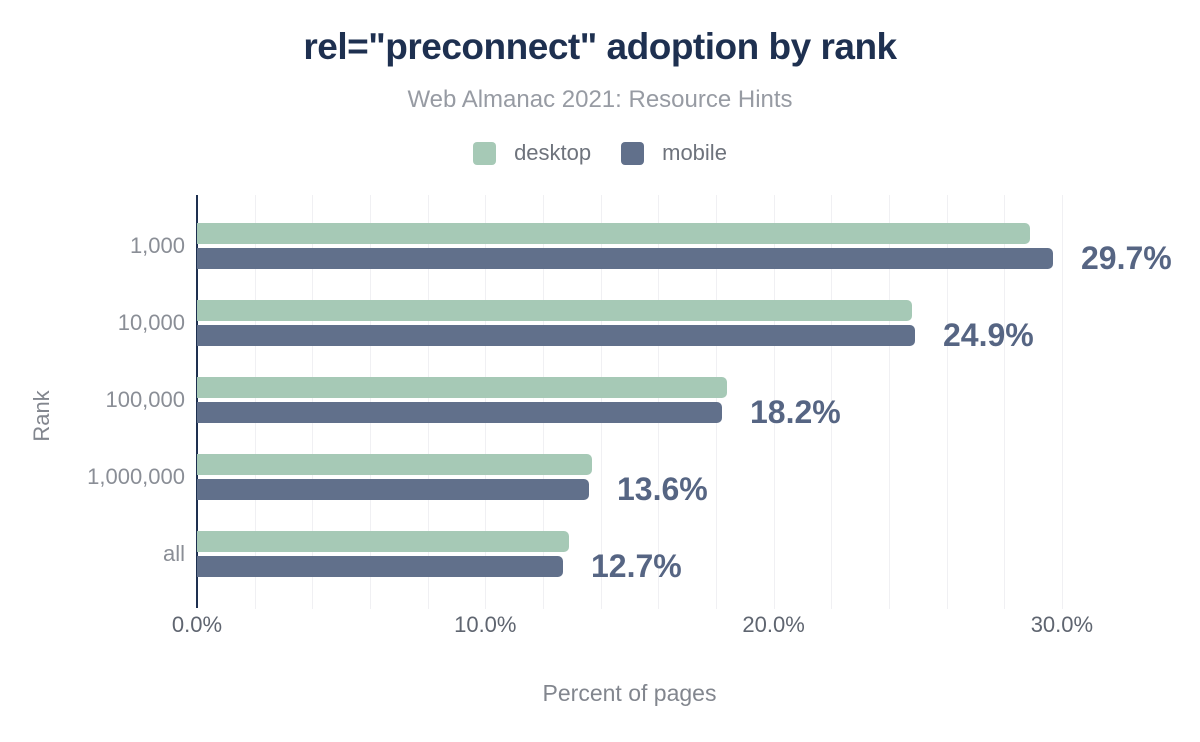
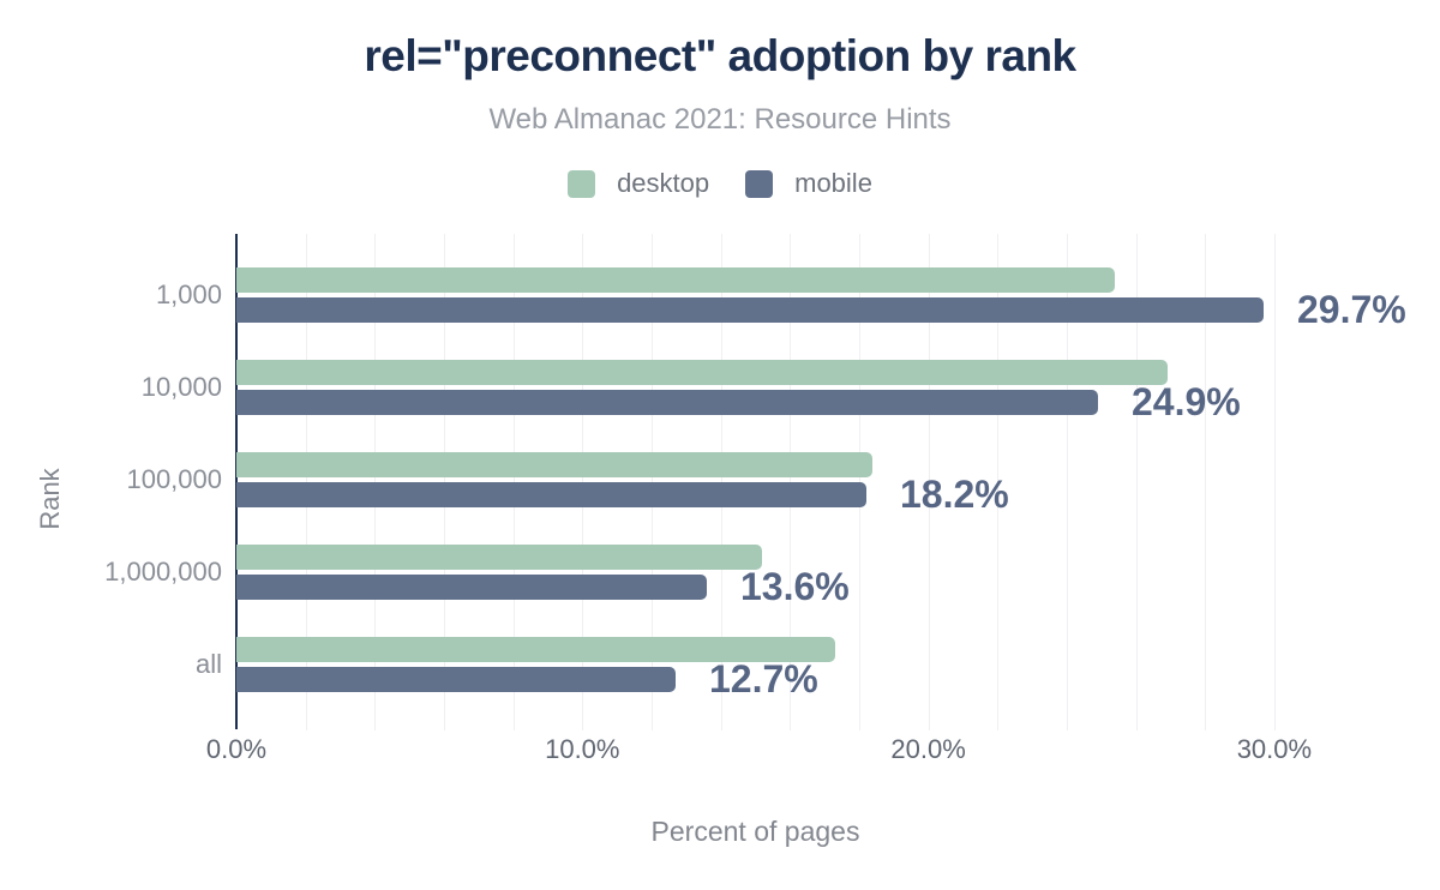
desktop/1,000: 28.9% -> 25.4%
desktop/10,000: 24.8% -> 26.9%
desktop/1,000,000: 13.7% -> 15.2%
desktop/all: 12.9% -> 17.3%
